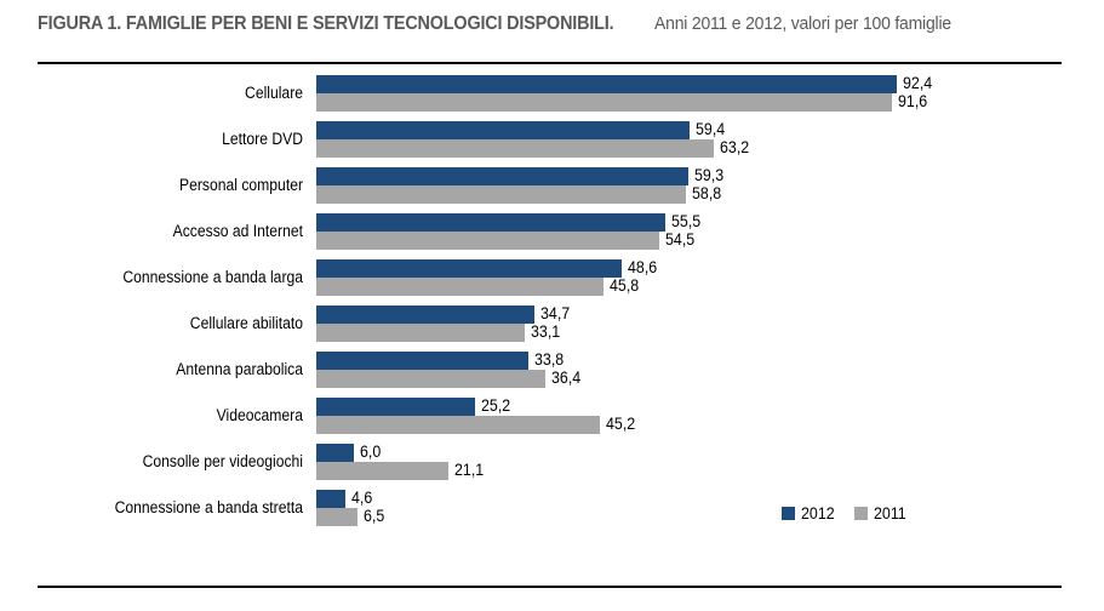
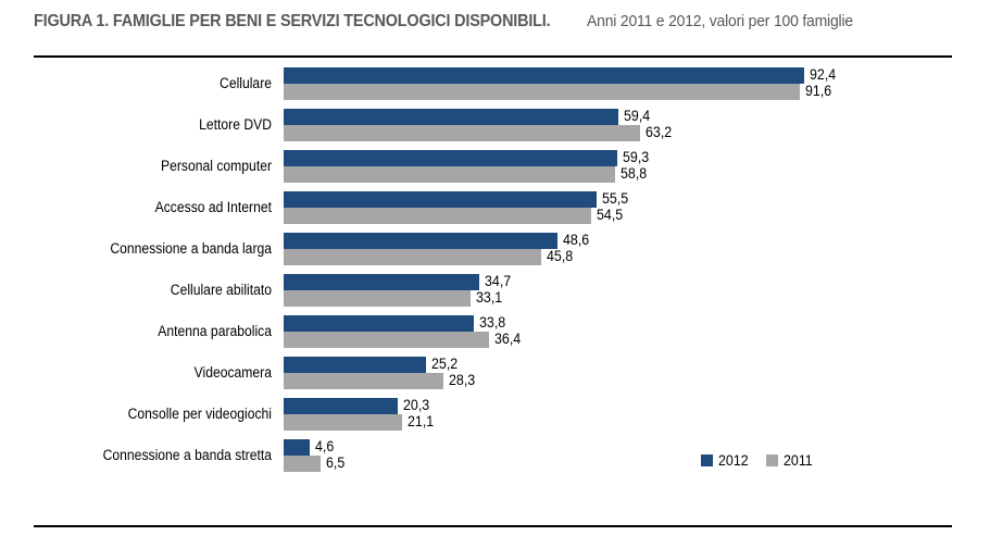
2011/Videocamera: 45,2 -> 28,3
2012/Consolle per videogiochi: 6,0 -> 20,3
